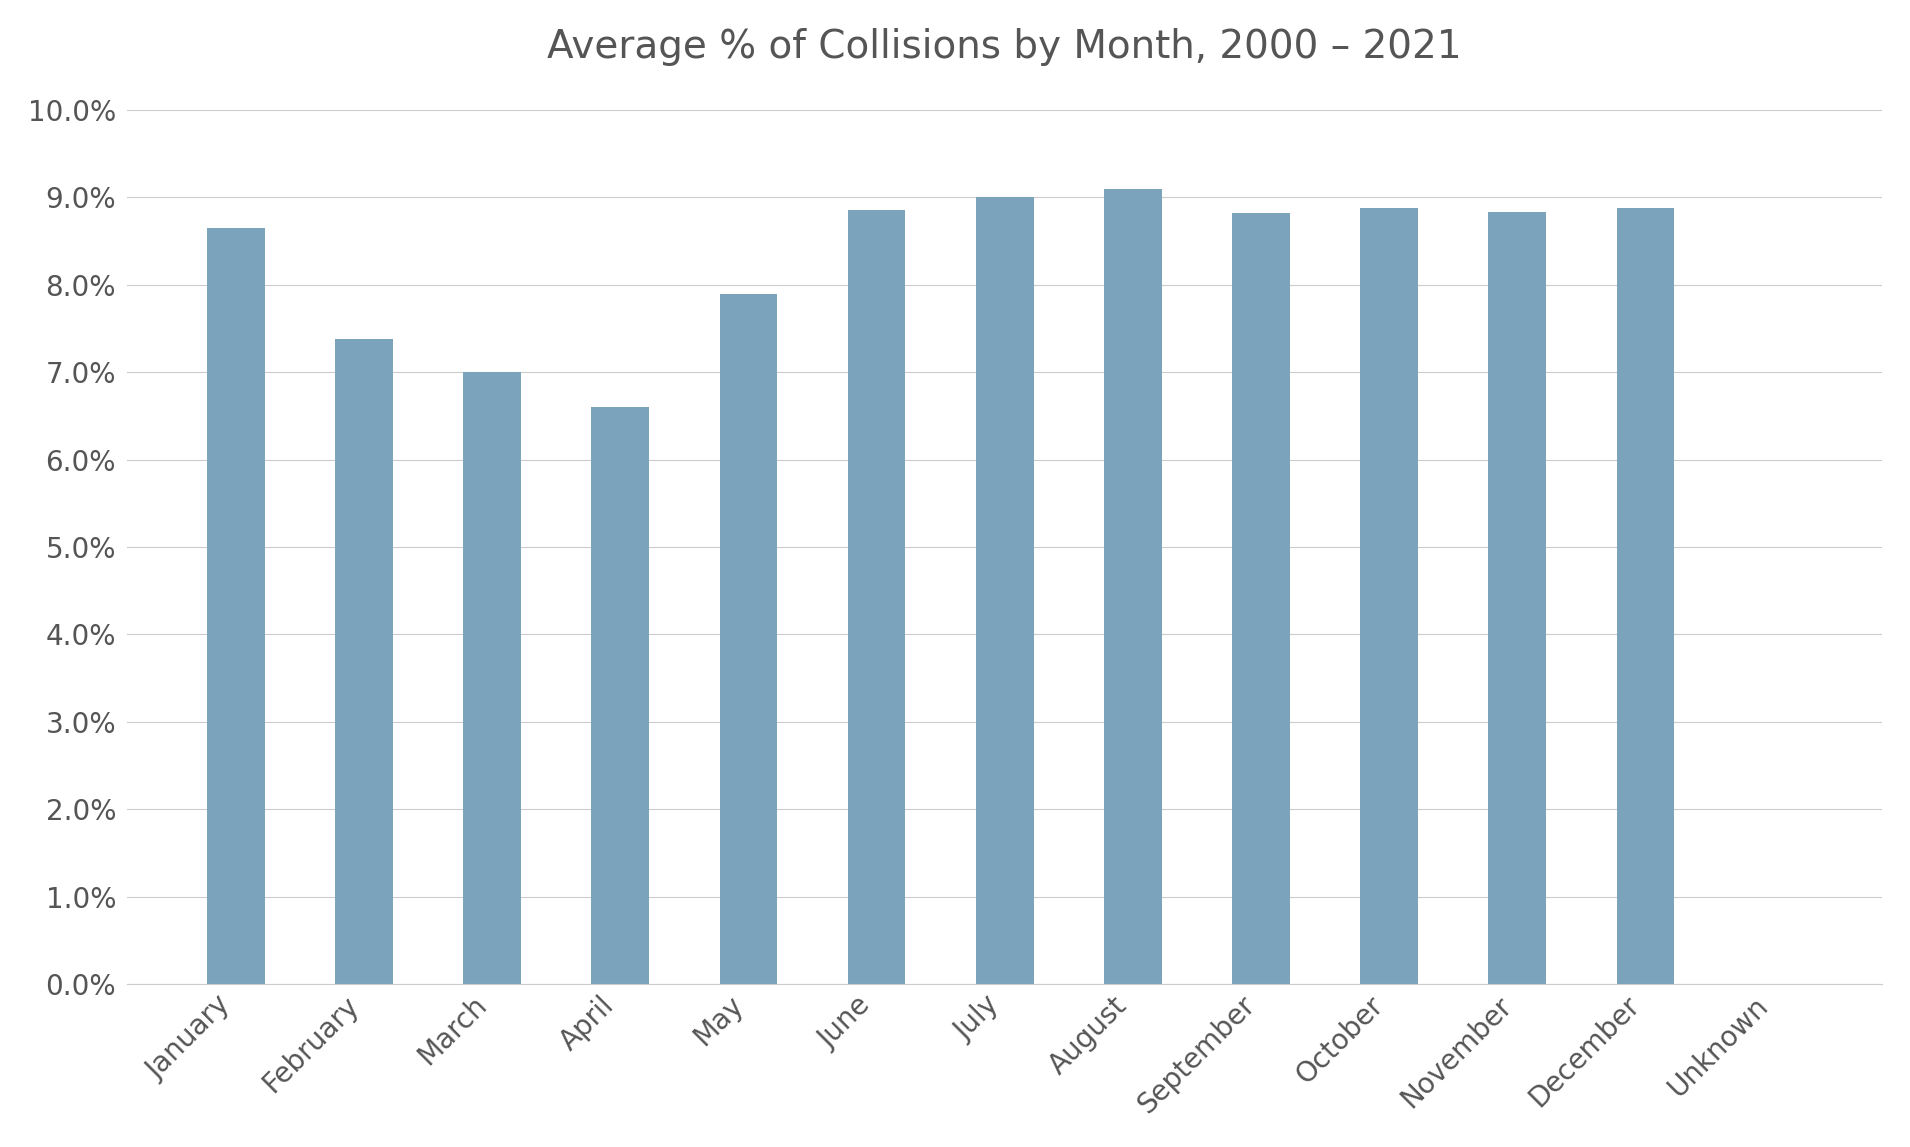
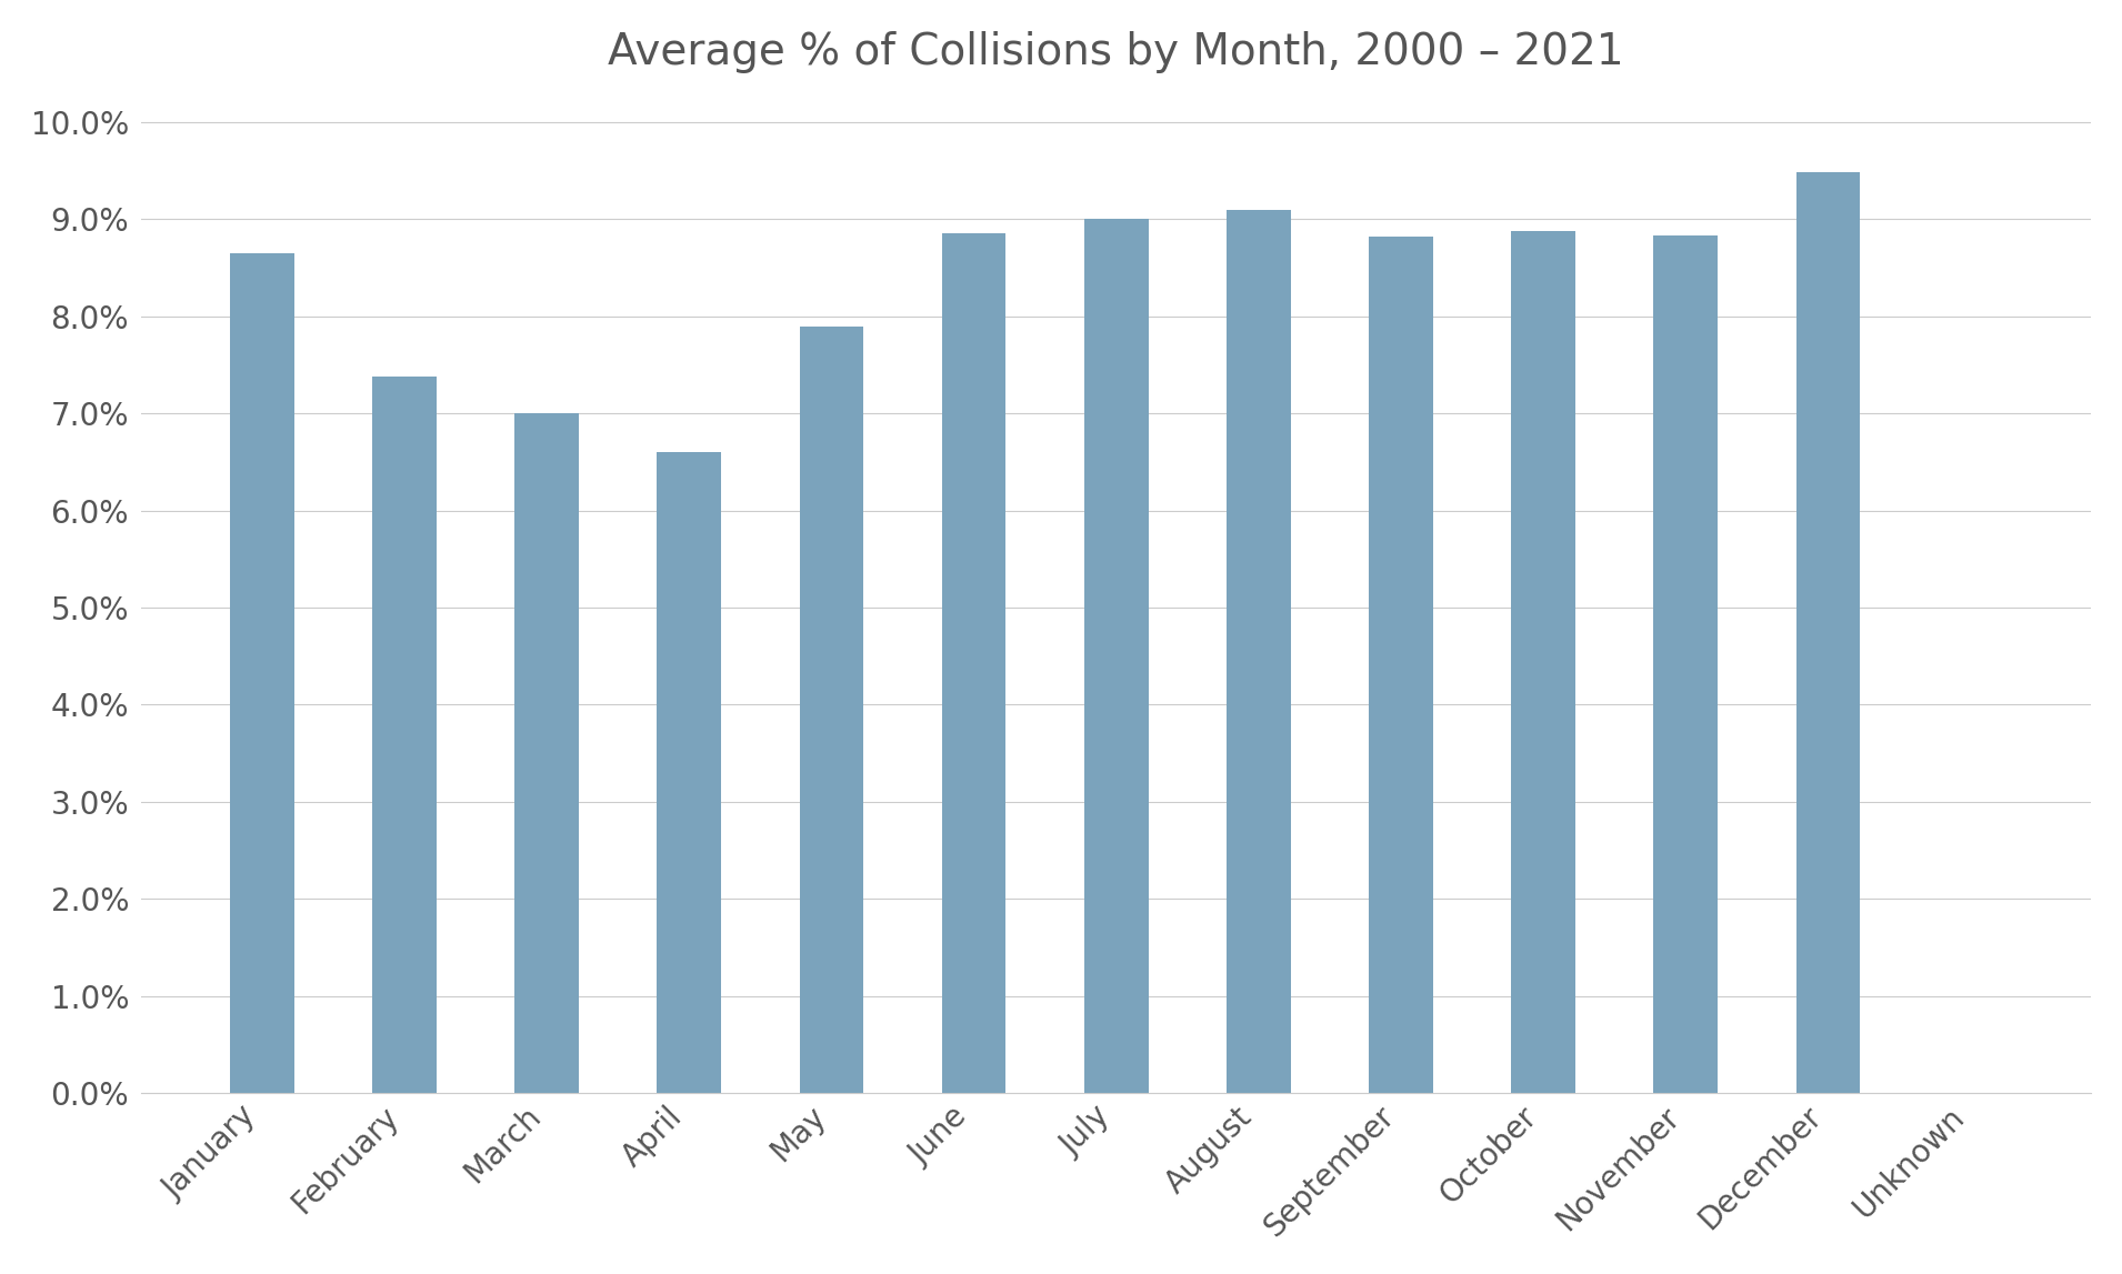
December: 8.88% -> 9.48%
